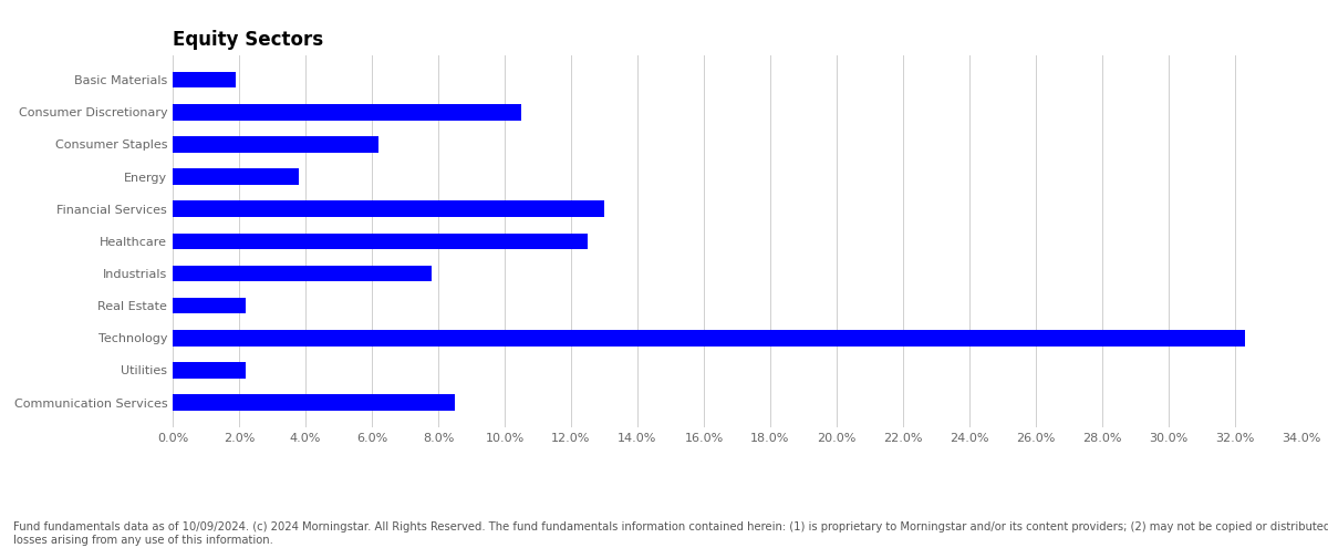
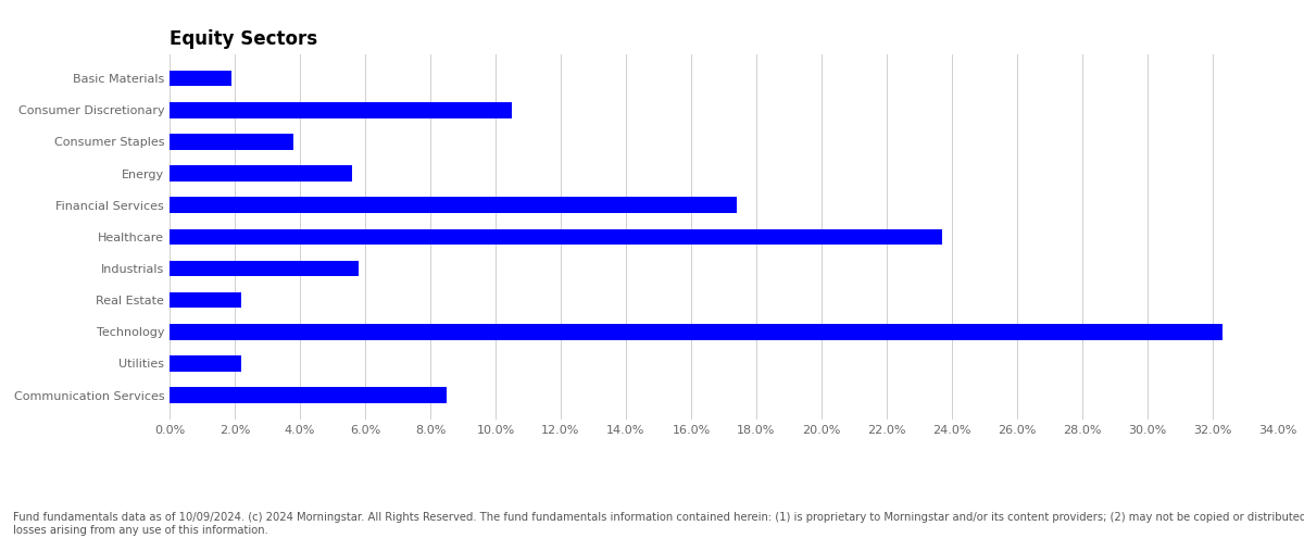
Consumer Staples: 6.2% -> 3.8%
Energy: 3.8% -> 5.6%
Financial Services: 13.0% -> 17.4%
Healthcare: 12.5% -> 23.7%
Industrials: 7.8% -> 5.8%
